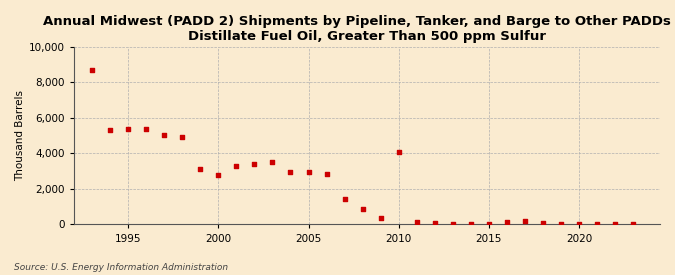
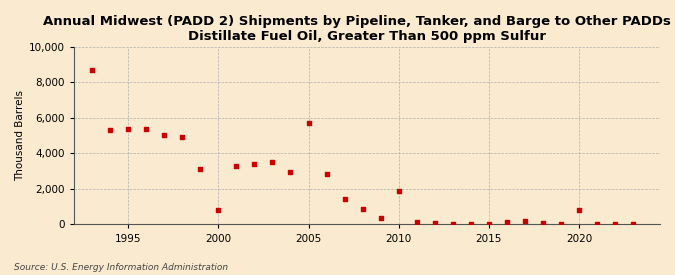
2000: 2,800 -> 800
2005: 3,000 -> 5,700
2010: 4,100 -> 1,900
2020: 0 -> 800
